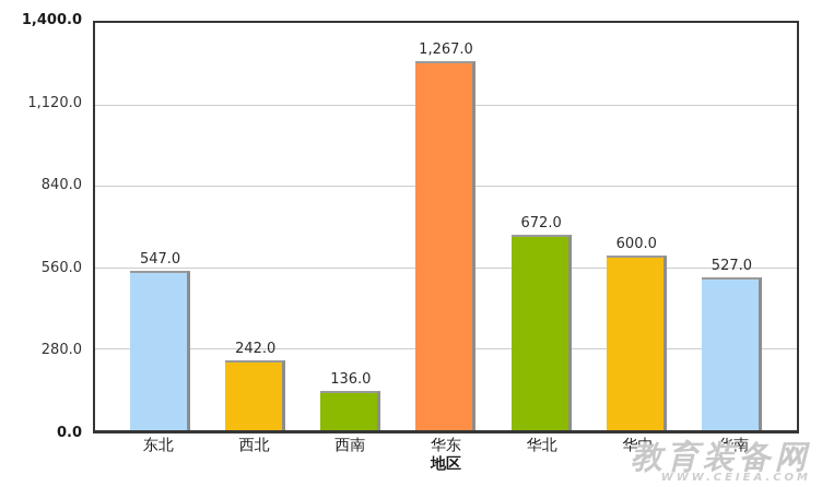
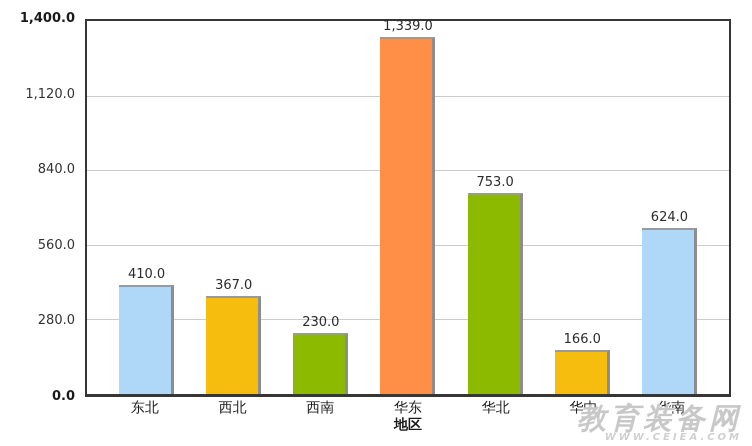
东北: 547.0 -> 410.0
西北: 242.0 -> 367.0
西南: 136.0 -> 230.0
华东: 1,267.0 -> 1,339.0
华北: 672.0 -> 753.0
华中: 600.0 -> 166.0
华南: 527.0 -> 624.0
